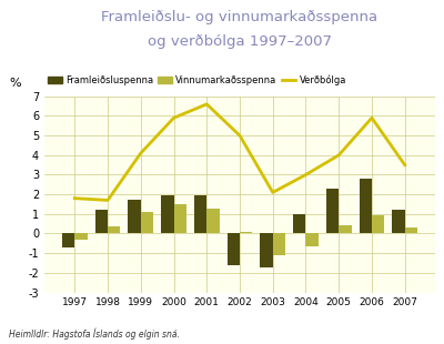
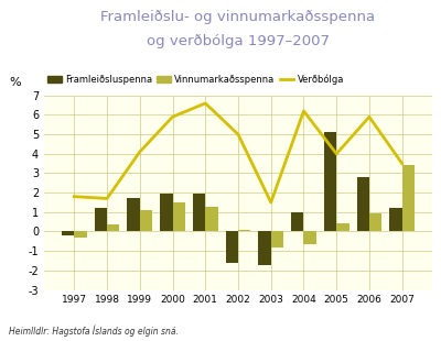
Framleiðsluspenna/1997: -0.7 -> -0.2
Verðbólga/2003: 2.1 -> 1.5
Vinnumarkаðsspenna/2003: -1.1 -> -0.8
Verðbólga/2004: 3.0 -> 6.2
Framleiðsluspenna/2005: 2.3 -> 5.1
Vinnumarkаðsspenna/2007: 0.3 -> 3.4
